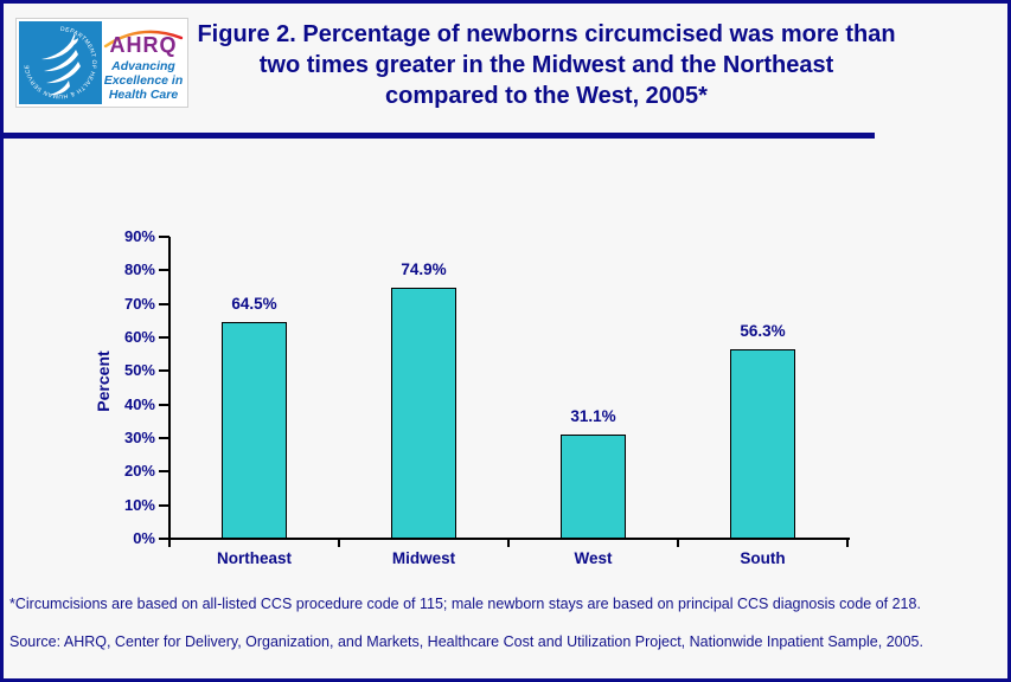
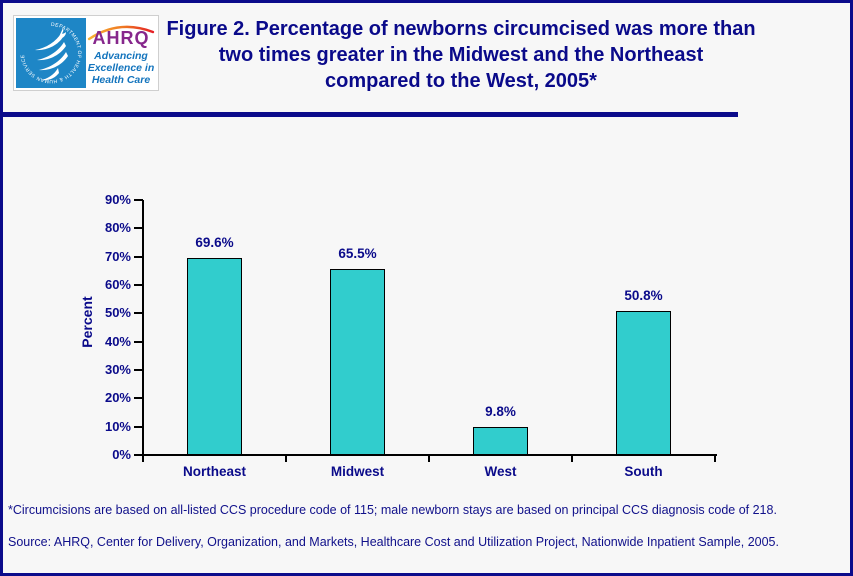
Northeast: 64.5% -> 69.6%
Midwest: 74.9% -> 65.5%
West: 31.1% -> 9.8%
South: 56.3% -> 50.8%
